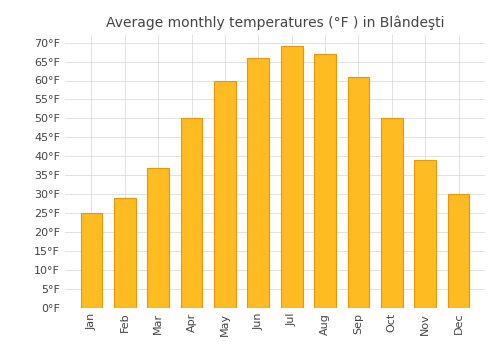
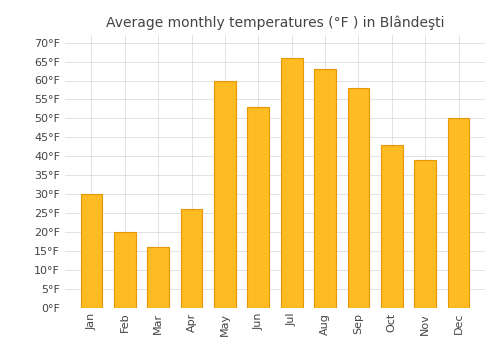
Jan: 25°F -> 30°F
Feb: 29°F -> 20°F
Mar: 37°F -> 16°F
Apr: 50°F -> 26°F
Jun: 66°F -> 53°F
Jul: 69°F -> 66°F
Aug: 67°F -> 63°F
Sep: 61°F -> 58°F
Oct: 50°F -> 43°F
Dec: 30°F -> 50°F
